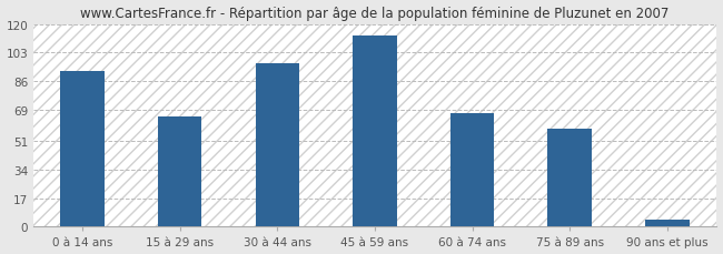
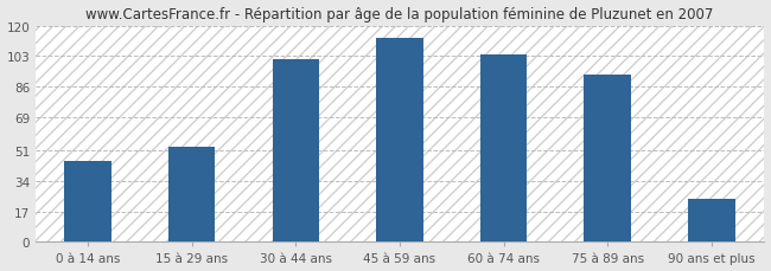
0 à 14 ans: 92 -> 45
15 à 29 ans: 65 -> 53
30 à 44 ans: 97 -> 101
60 à 74 ans: 67 -> 104
75 à 89 ans: 58 -> 93
90 ans et plus: 4 -> 24
